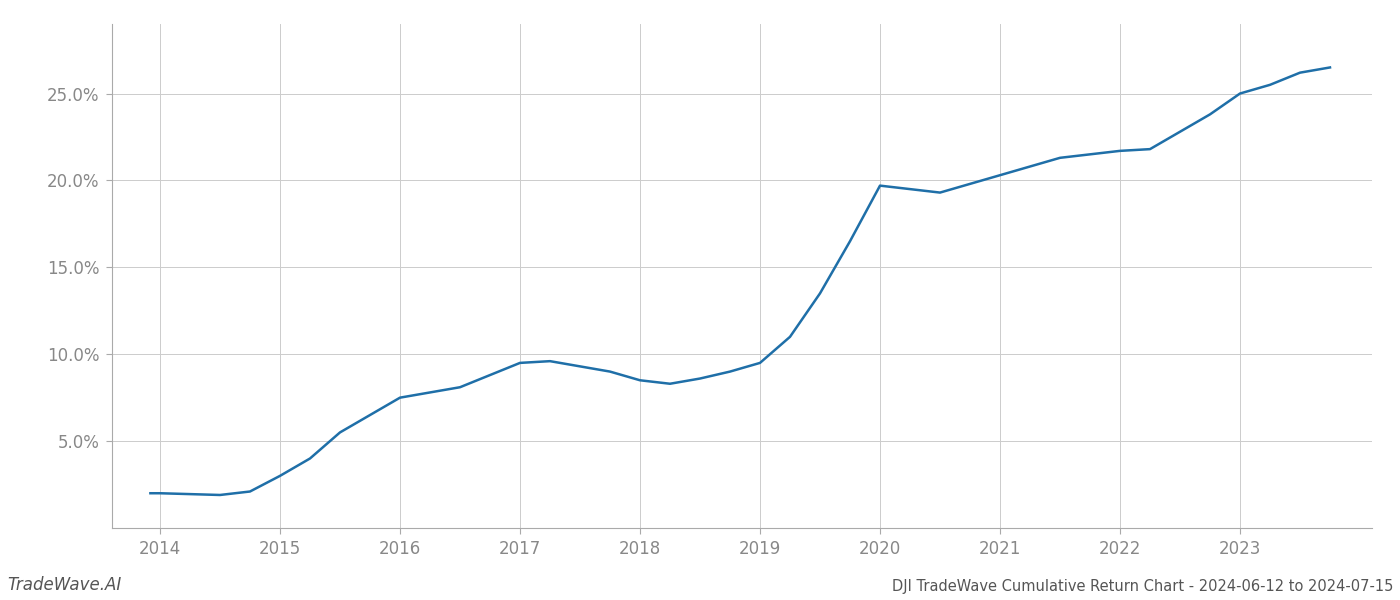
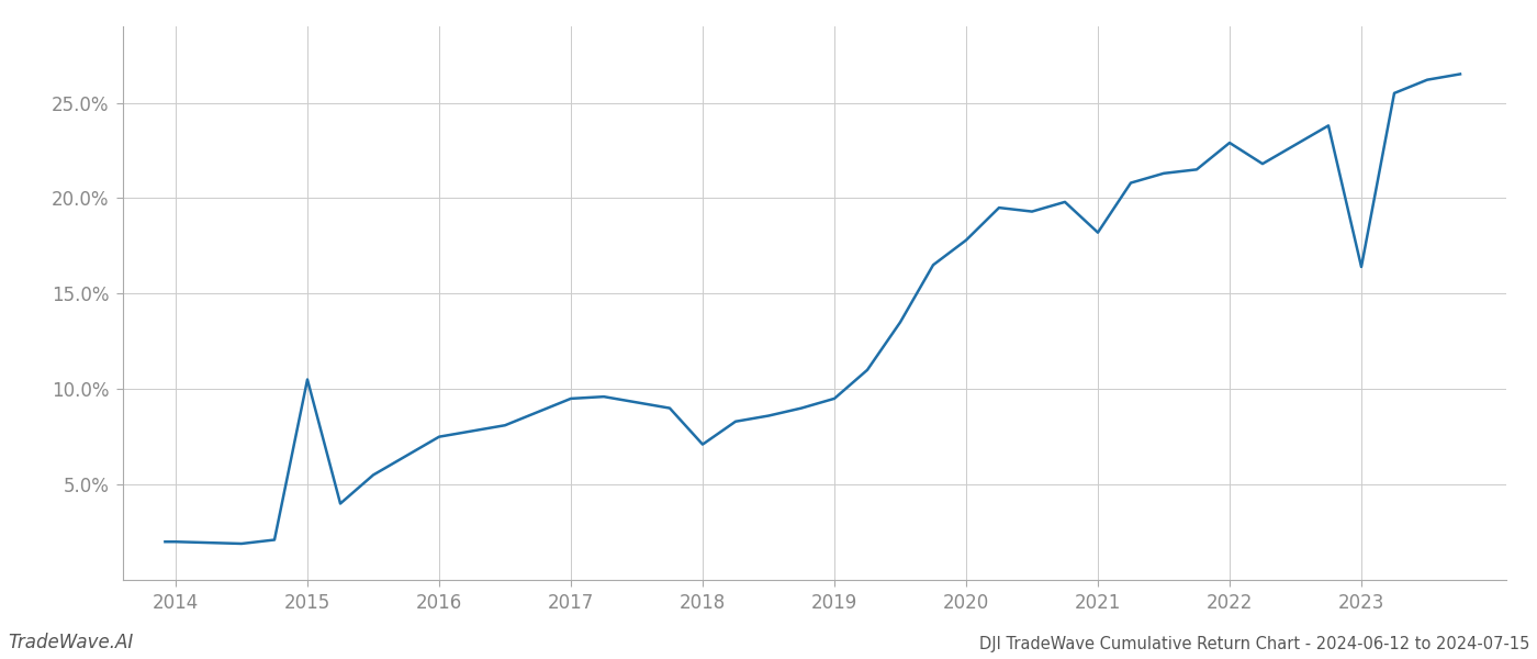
2015: 3.0% -> 10.5%
2018: 8.5% -> 7.1%
2020: 19.7% -> 17.8%
2021: 20.3% -> 18.2%
2022: 21.7% -> 22.9%
2023: 25.0% -> 16.4%
